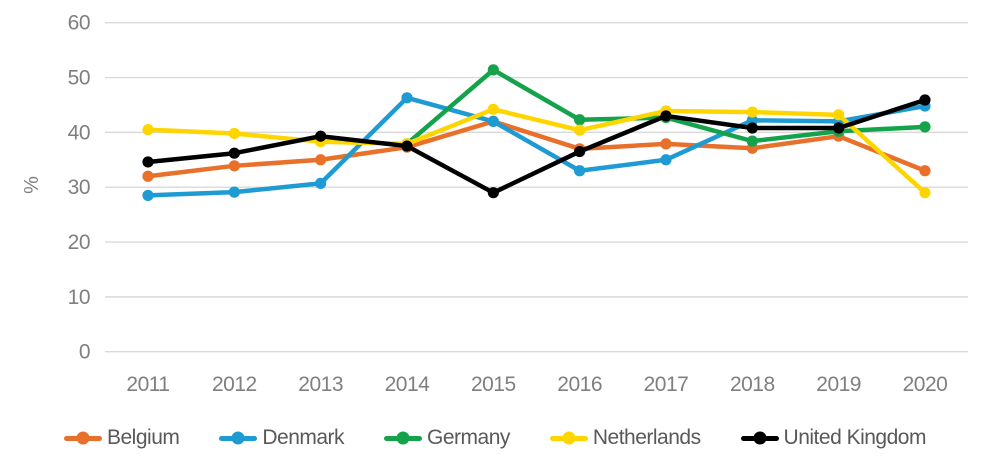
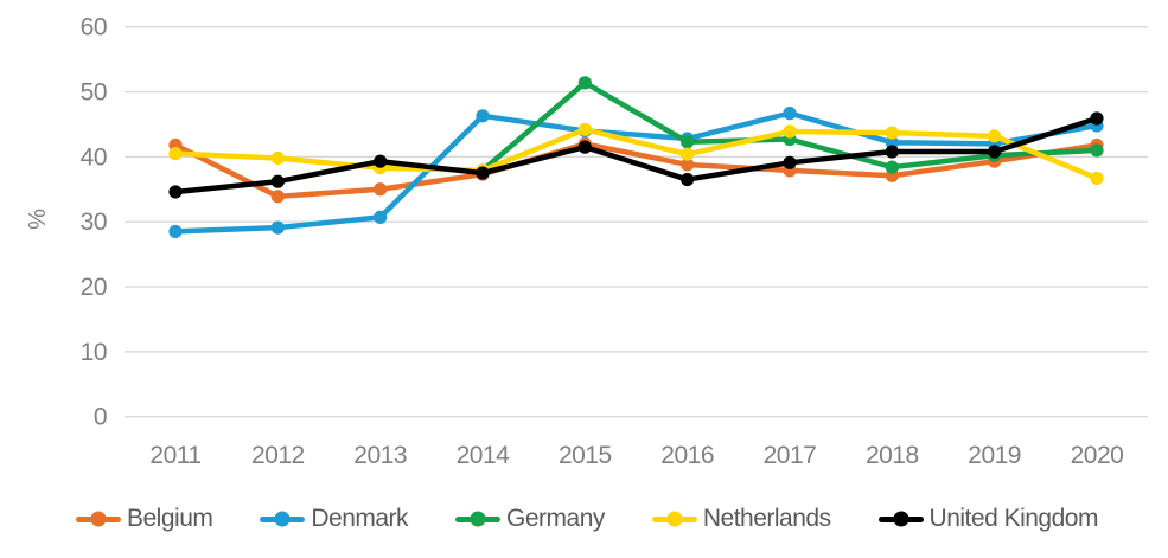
Belgium/2011: 32 -> 42
Denmark/2015: 42 -> 44
United Kingdom/2015: 29 -> 42
Belgium/2016: 37 -> 39
Denmark/2016: 33 -> 43
Denmark/2017: 35 -> 47
United Kingdom/2017: 43 -> 39
Belgium/2020: 33 -> 42
Netherlands/2020: 29 -> 37
